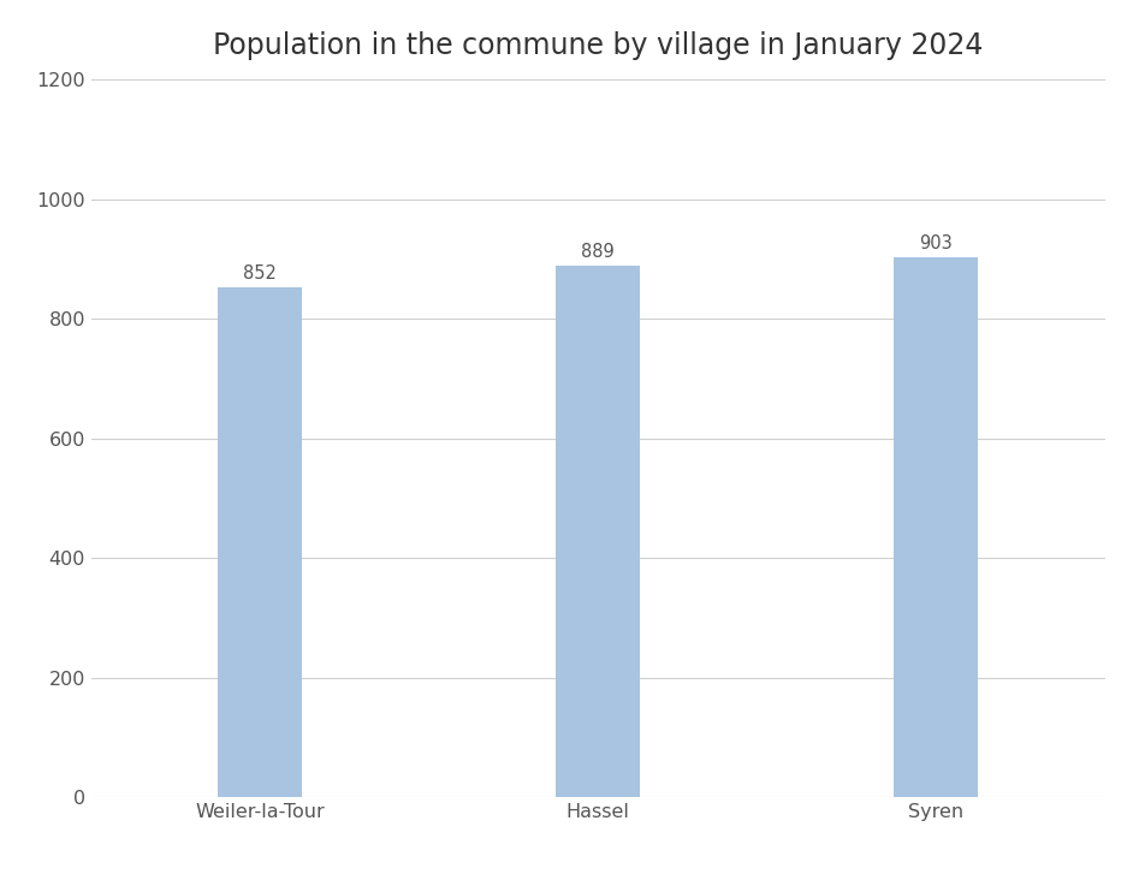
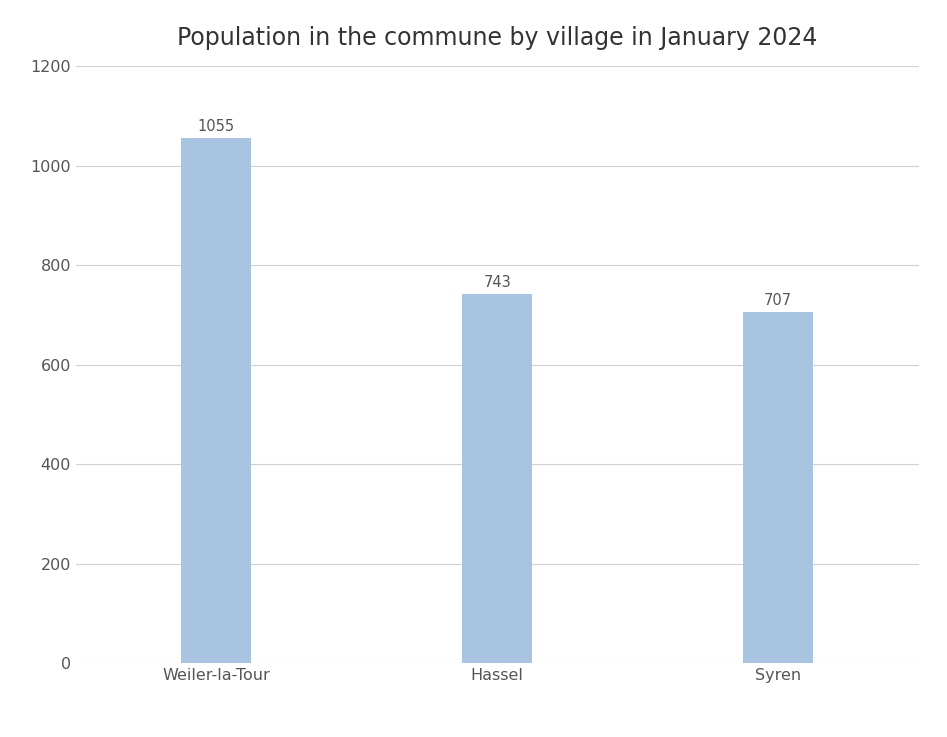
Weiler-la-Tour: 852 -> 1055
Hassel: 889 -> 743
Syren: 903 -> 707
